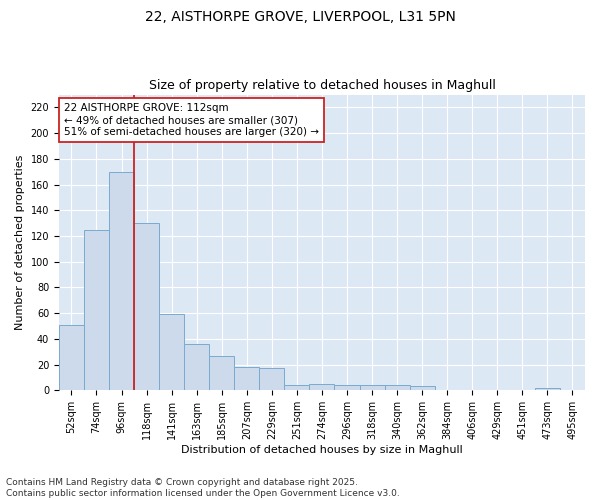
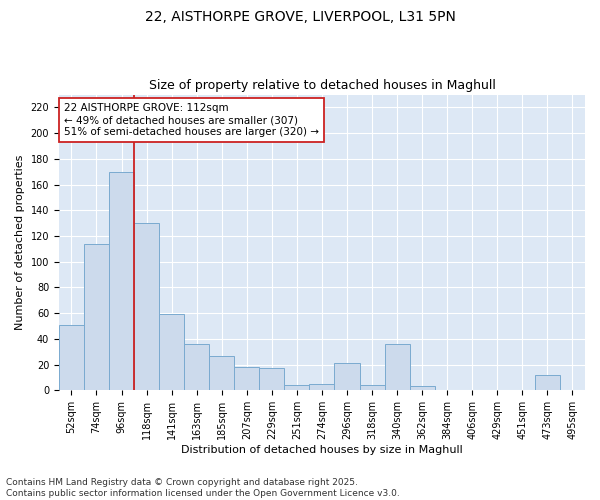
74sqm: 125 -> 114
296sqm: 4 -> 21
340sqm: 4 -> 36
473sqm: 2 -> 12
